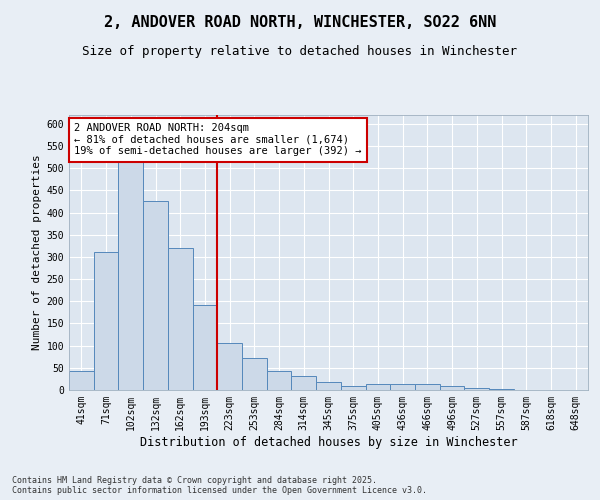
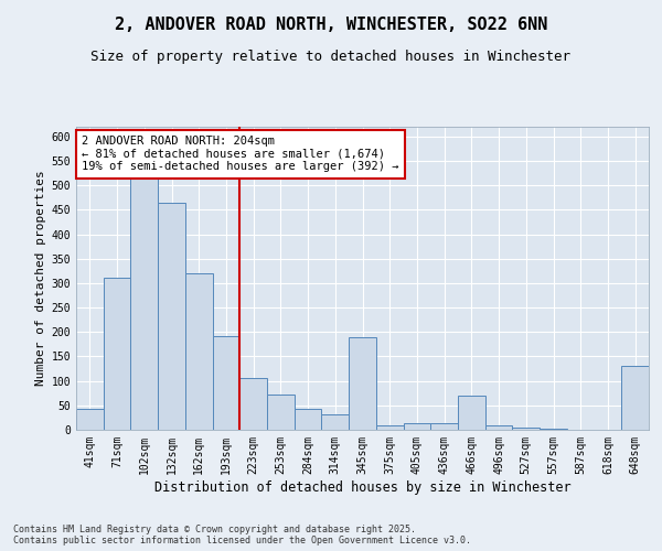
132sqm: 425 -> 465
345sqm: 18 -> 190
466sqm: 13 -> 70
648sqm: 1 -> 130
